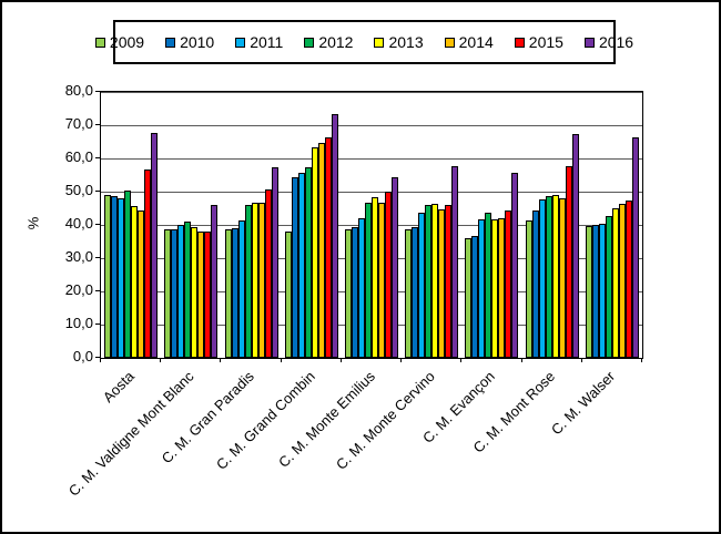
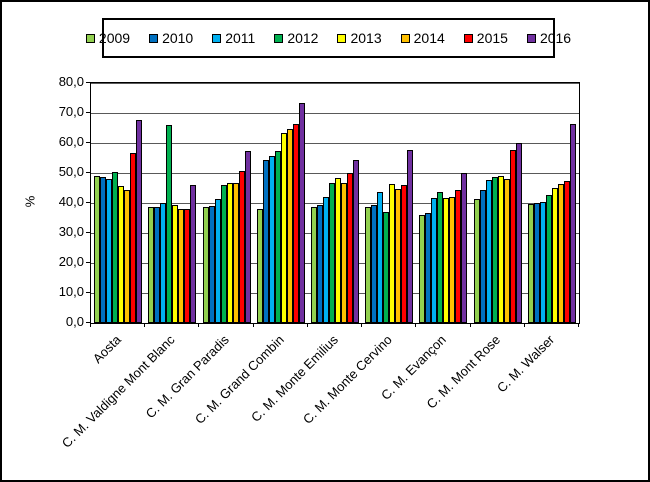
2012/C. M. Valdigne Mont Blanc: 41 -> 66
2012/C. M. Monte Cervino: 46 -> 37
2016/C. M. Evançon: 56 -> 50
2016/C. M. Mont Rose: 67 -> 60
